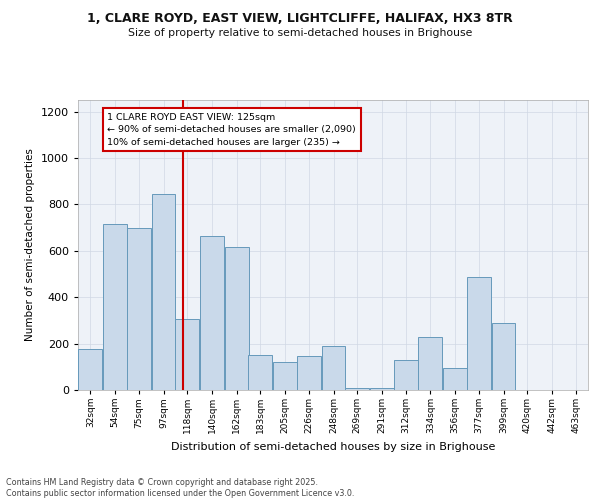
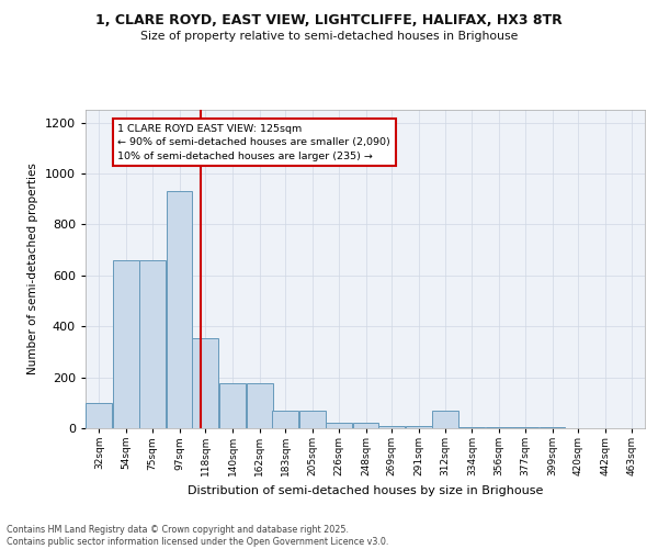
32sqm: 175 -> 100
54sqm: 715 -> 660
75sqm: 700 -> 660
97sqm: 845 -> 930
118sqm: 305 -> 355
140sqm: 665 -> 175
162sqm: 615 -> 175
183sqm: 150 -> 70
205sqm: 120 -> 70
226sqm: 145 -> 20
248sqm: 190 -> 20
312sqm: 130 -> 70
334sqm: 230 -> 5
356sqm: 95 -> 5
377sqm: 485 -> 5
399sqm: 290 -> 5
